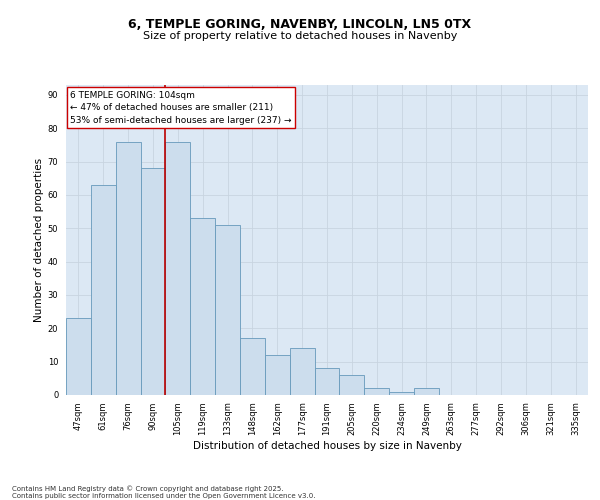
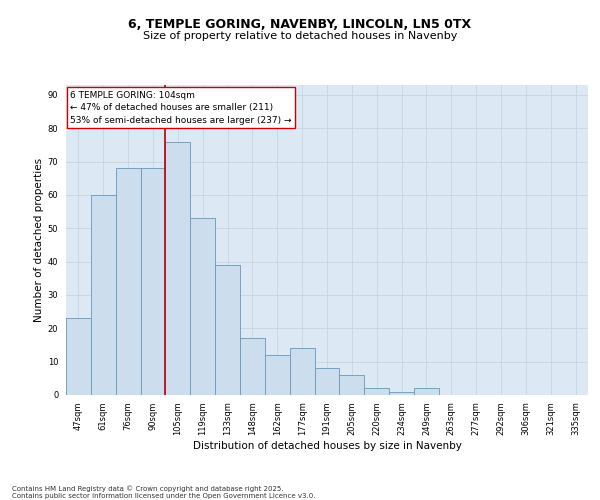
61sqm: 63 -> 60
76sqm: 76 -> 68
133sqm: 51 -> 39
